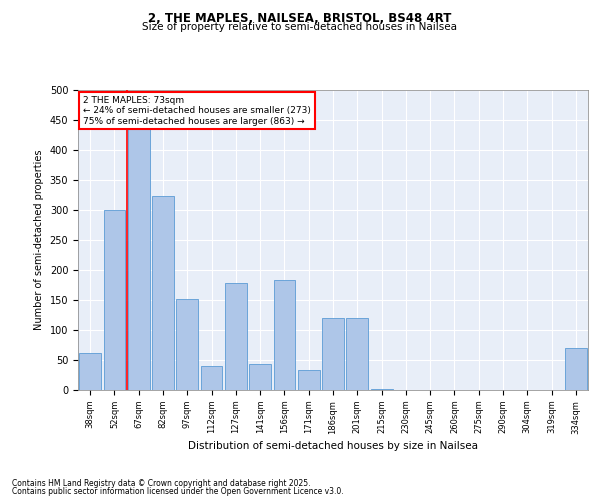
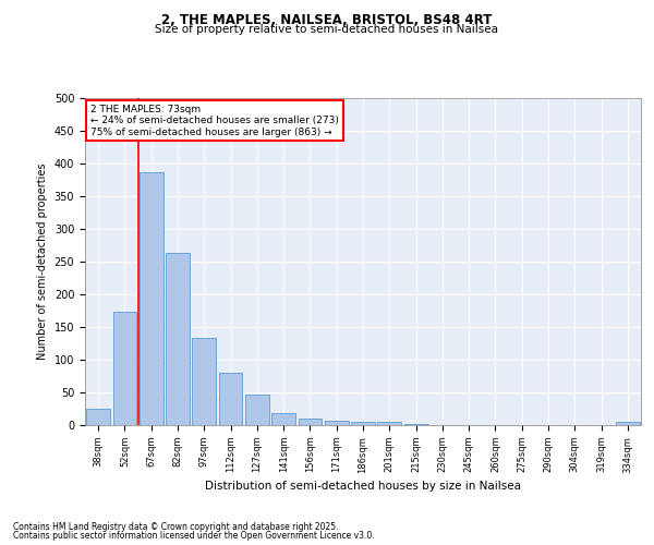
38sqm: 62 -> 25
52sqm: 300 -> 174
67sqm: 438 -> 387
82sqm: 324 -> 264
97sqm: 152 -> 133
112sqm: 40 -> 80
127sqm: 178 -> 47
141sqm: 44 -> 19
156sqm: 184 -> 10
171sqm: 34 -> 6
186sqm: 120 -> 5
201sqm: 120 -> 5
334sqm: 70 -> 5
